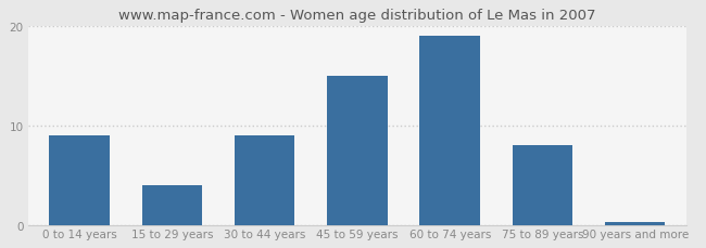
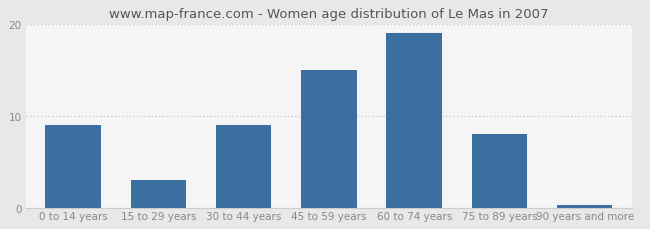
15 to 29 years: 4.0 -> 3.0
